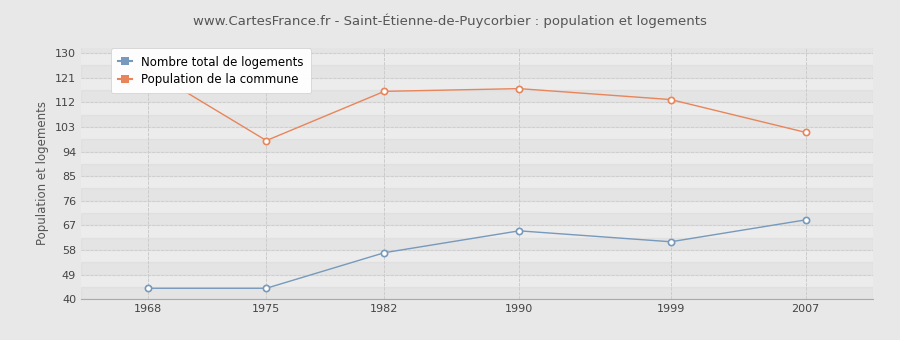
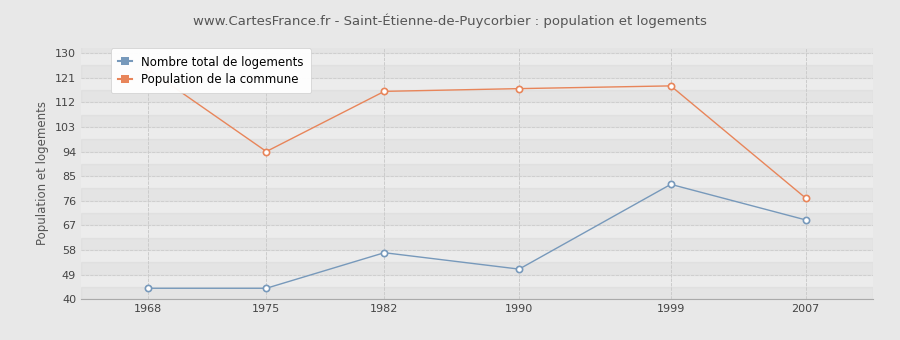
Population de la commune/1975: 98 -> 94
Nombre total de logements/1990: 65 -> 51
Nombre total de logements/1999: 61 -> 82
Population de la commune/1999: 113 -> 118
Population de la commune/2007: 101 -> 77
